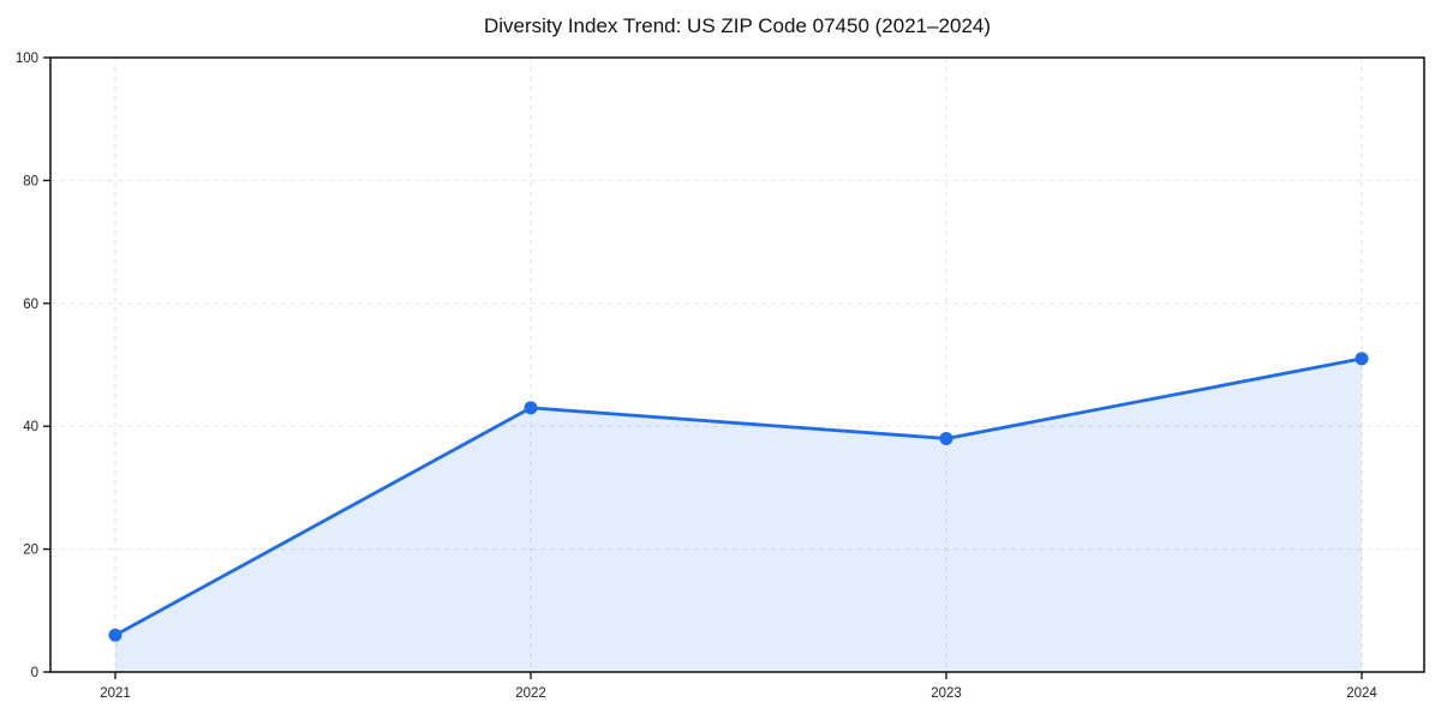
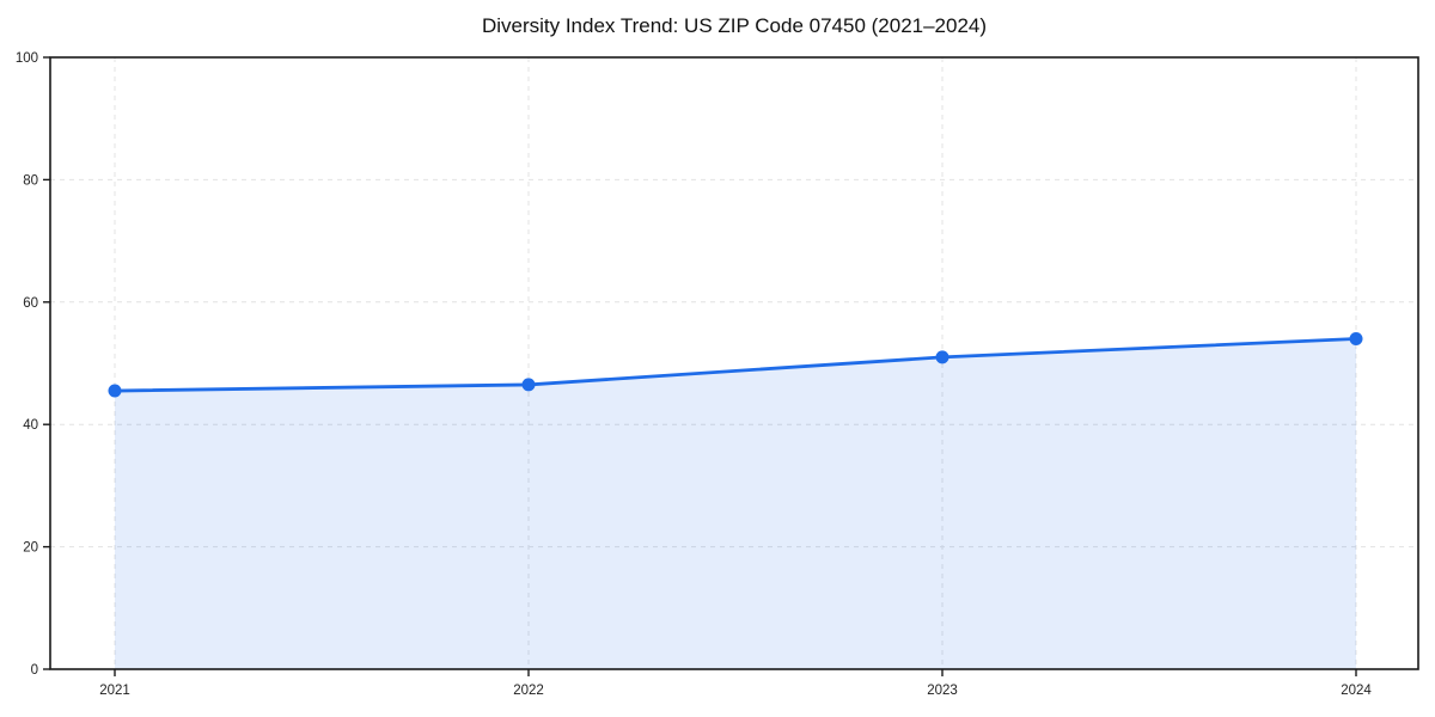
2021: 6 -> 46
2022: 43 -> 46
2023: 38 -> 51
2024: 51 -> 54
